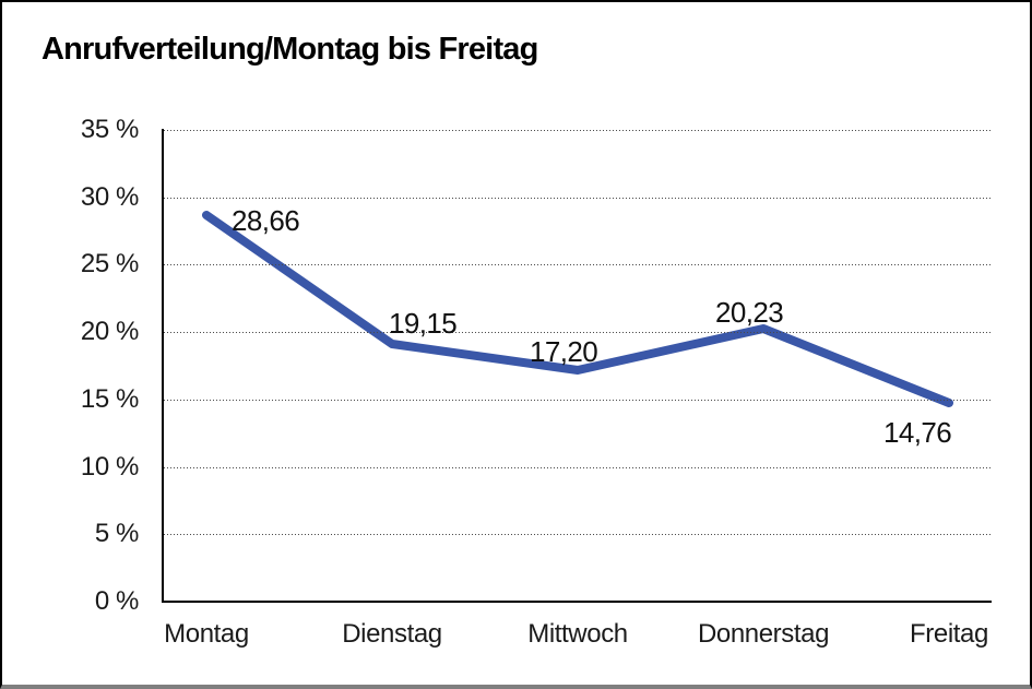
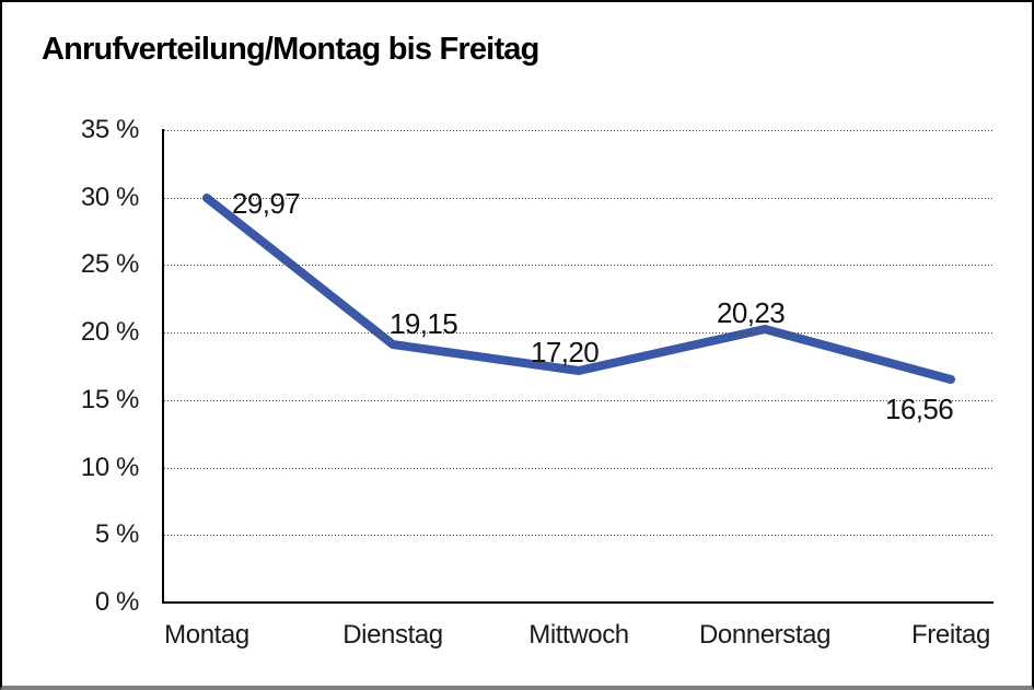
Montag: 28,66 -> 29,97
Freitag: 14,76 -> 16,56
